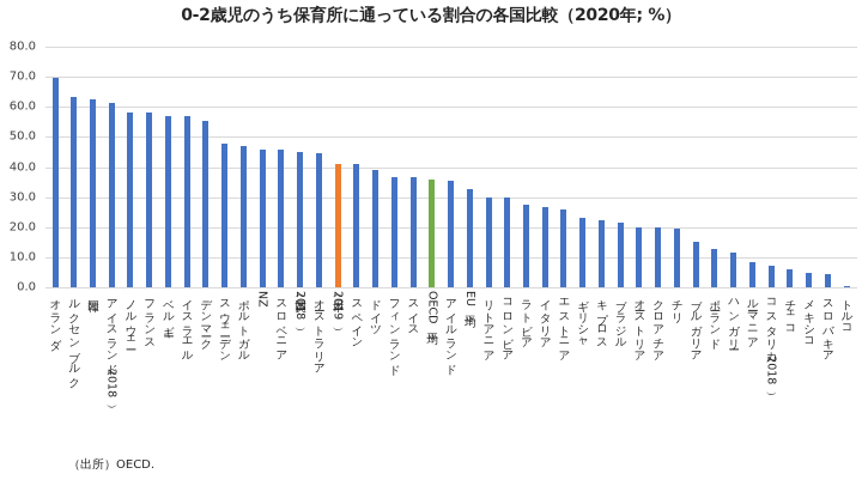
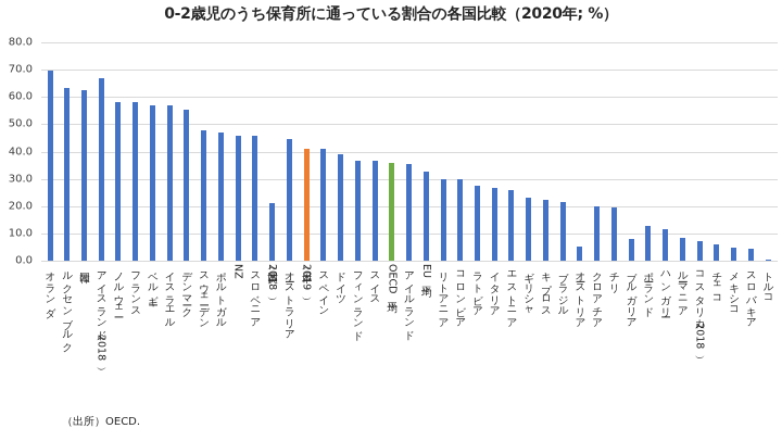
アイスランド（2018）: 61 -> 67
英国（2018）: 45 -> 21
オーストリア: 20 -> 5
ブルガリア: 15 -> 8
